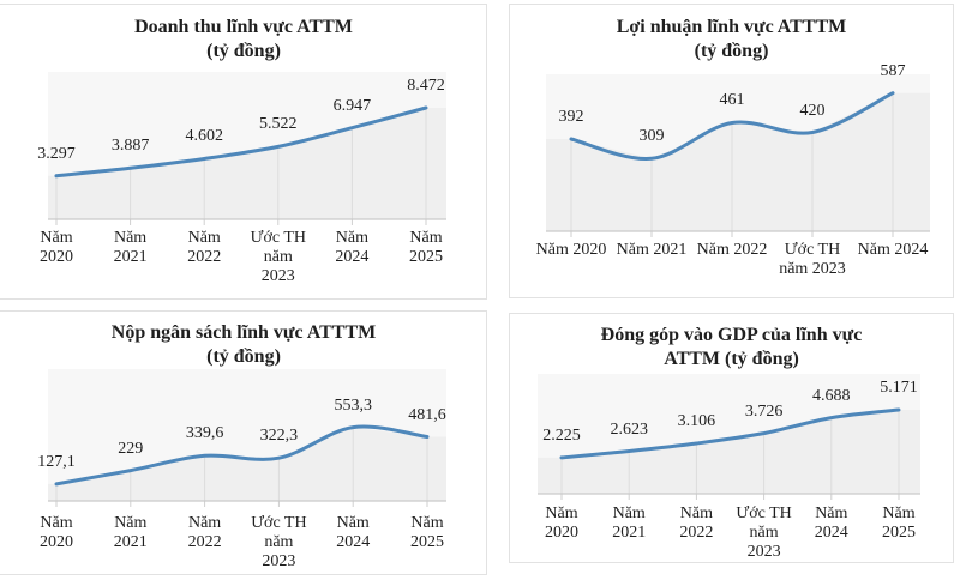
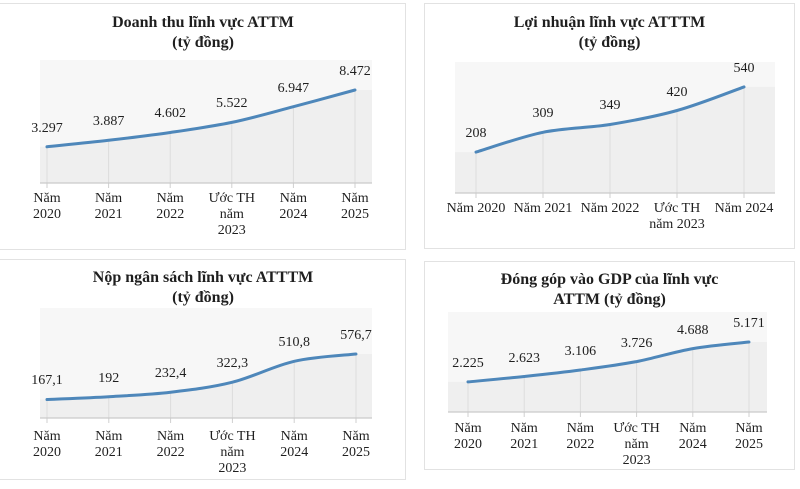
Lợi nhuận lĩnh vực ATTTM/Năm 2020: 392 -> 208
Lợi nhuận lĩnh vực ATTTM/Năm 2022: 461 -> 349
Lợi nhuận lĩnh vực ATTTM/Năm 2024: 587 -> 540
Nộp ngân sách lĩnh vực ATTTM/Năm 2020: 127,1 -> 167,1
Nộp ngân sách lĩnh vực ATTTM/Năm 2021: 229 -> 192
Nộp ngân sách lĩnh vực ATTTM/Năm 2022: 339,6 -> 232,4
Nộp ngân sách lĩnh vực ATTTM/Năm 2024: 553,3 -> 510,8
Nộp ngân sách lĩnh vực ATTTM/Năm 2025: 481,6 -> 576,7
